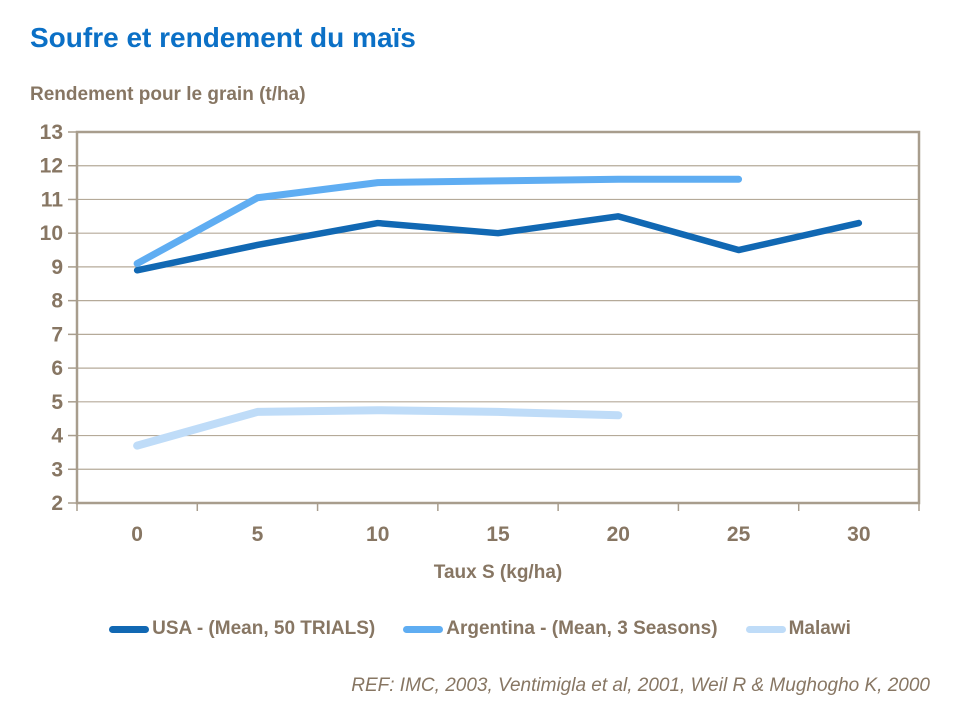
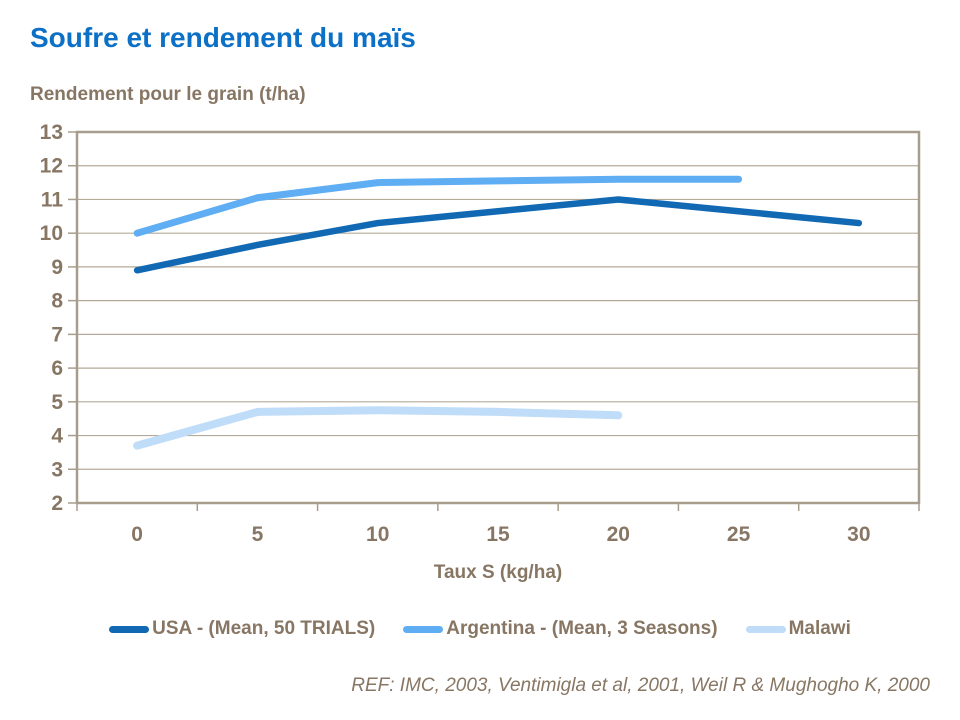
Argentina - (Mean, 3 Seasons)/0: 9.1 -> 10.0
USA - (Mean, 50 TRIALS)/15: 10.0 -> 10.7
USA - (Mean, 50 TRIALS)/20: 10.5 -> 11.0
USA - (Mean, 50 TRIALS)/25: 9.5 -> 10.7
